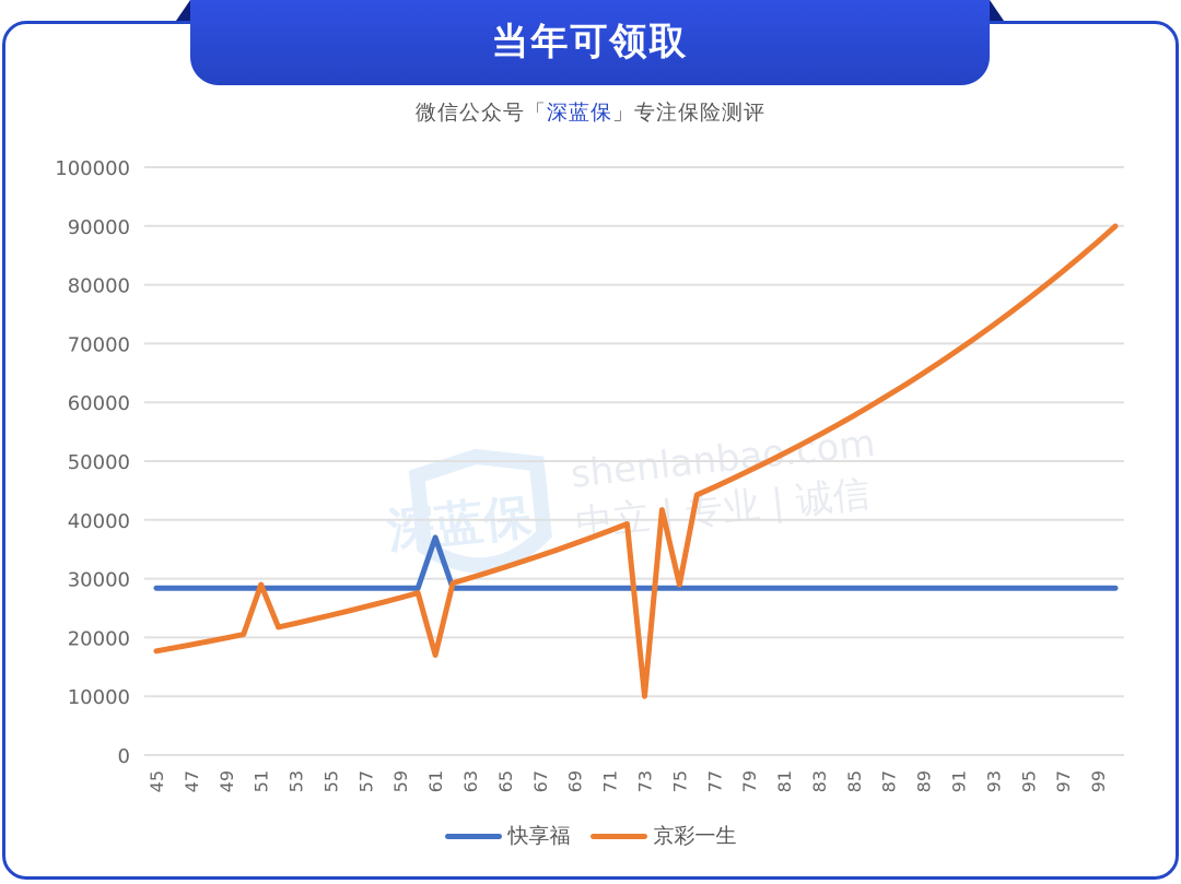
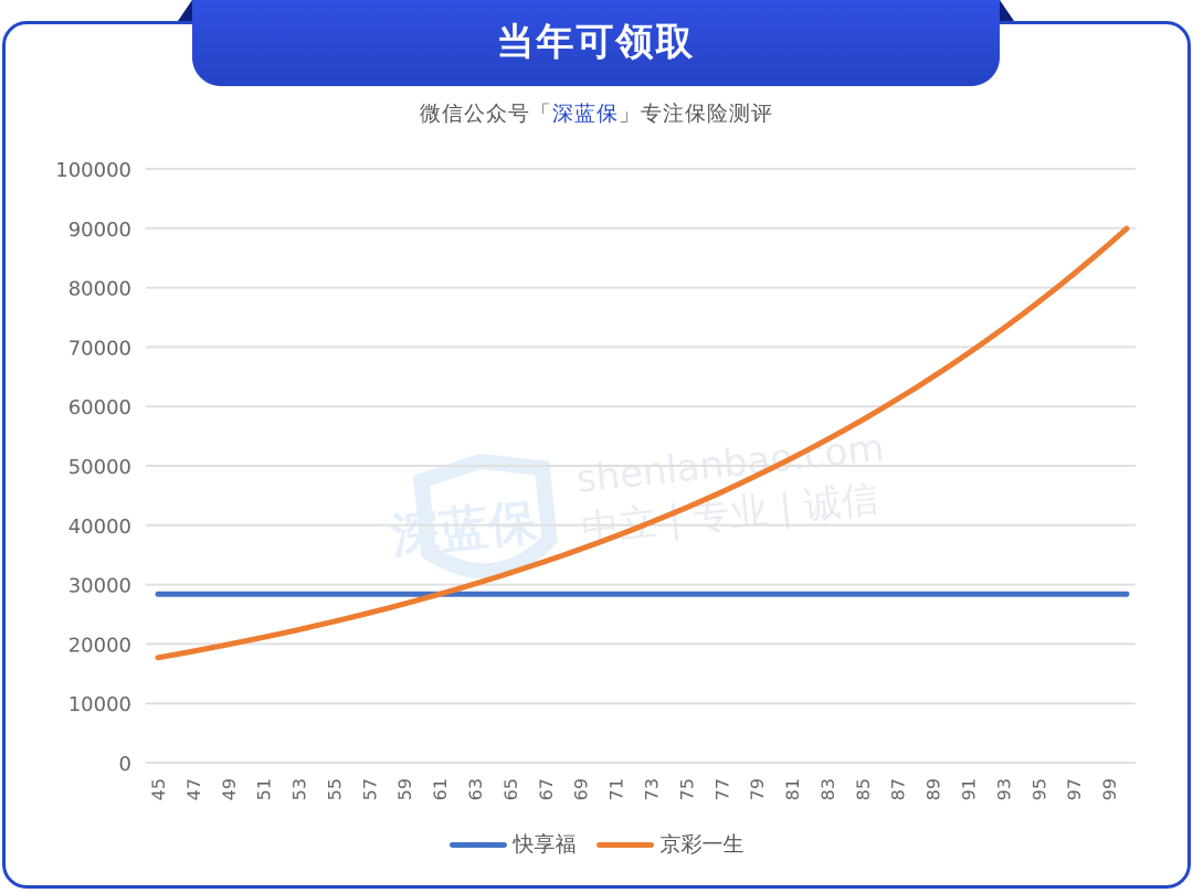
京彩一生/51: 29000 -> 21000
快享福/61: 37000 -> 28000
京彩一生/61: 17000 -> 28000
京彩一生/73: 10000 -> 40000
京彩一生/75: 29000 -> 43000
